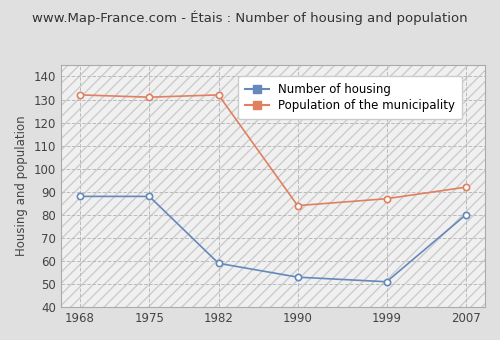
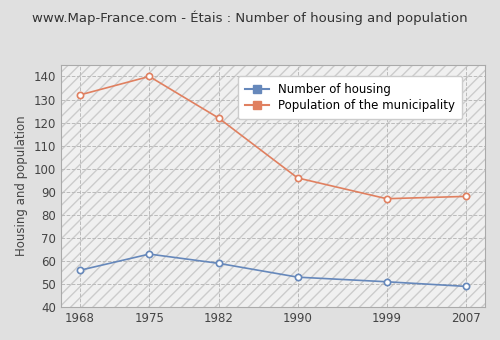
Number of housing/1968: 88 -> 56
Number of housing/1975: 88 -> 63
Population of the municipality/1975: 131 -> 140
Population of the municipality/1982: 132 -> 122
Population of the municipality/1990: 84 -> 96
Number of housing/2007: 80 -> 49
Population of the municipality/2007: 92 -> 88
